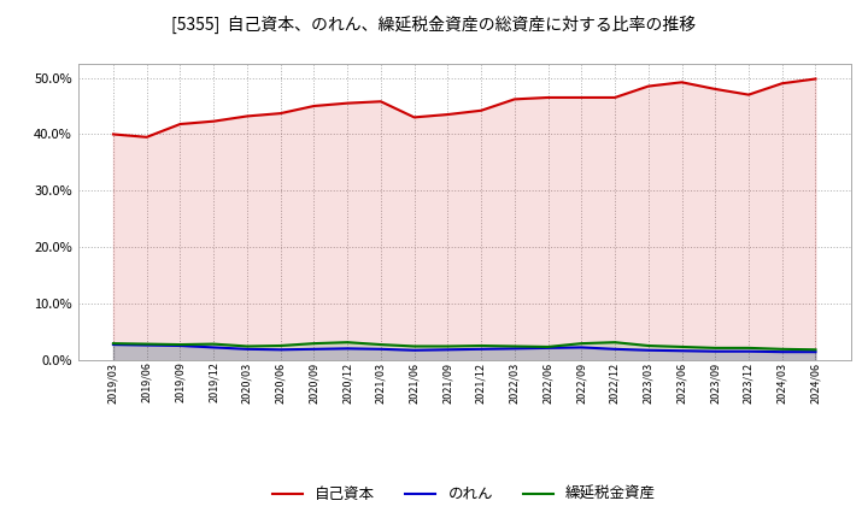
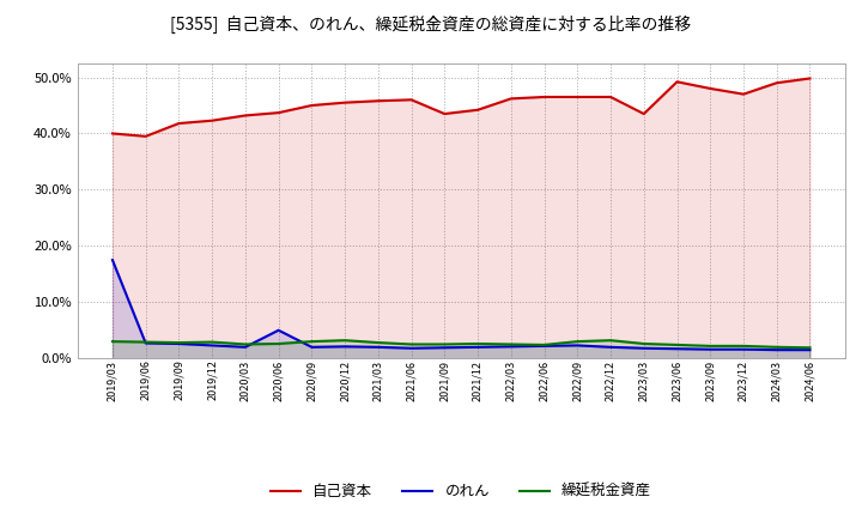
のれん/2019/03: 2.8% -> 17.5%
のれん/2020/06: 1.9% -> 5.0%
自己資本/2021/06: 43.0% -> 46.0%
自己資本/2023/03: 48.5% -> 43.5%
